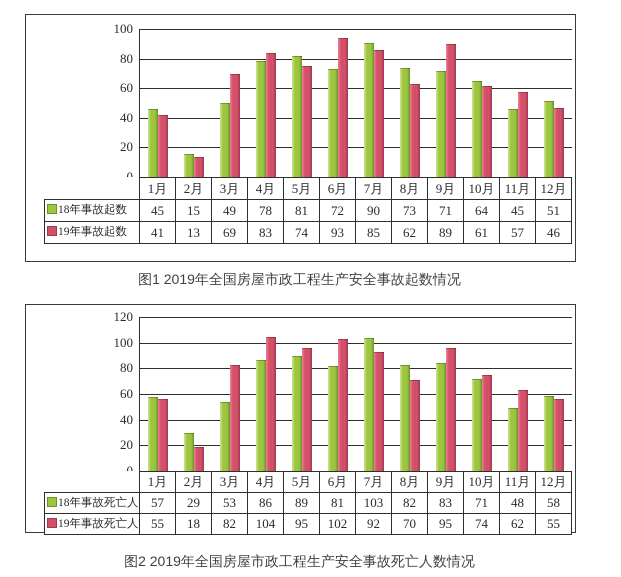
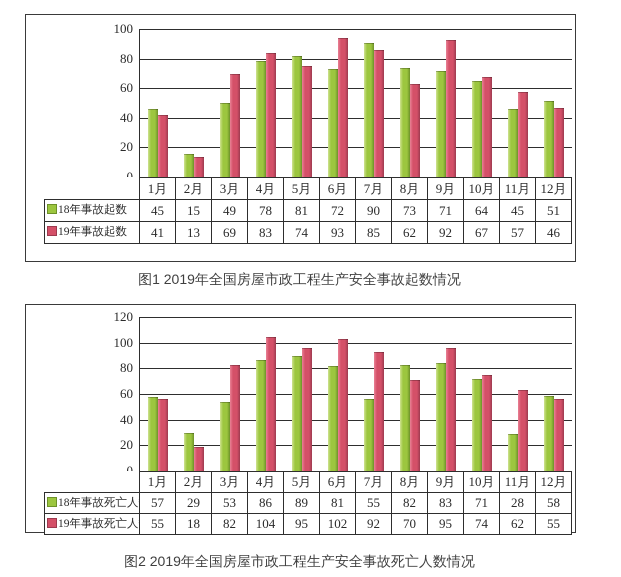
图1 2019年全国房屋市政工程生产安全事故起数情况/19年事故起数/9月: 89 -> 92
图1 2019年全国房屋市政工程生产安全事故起数情况/19年事故起数/10月: 61 -> 67
图2 2019年全国房屋市政工程生产安全事故死亡人数情况/18年事故死亡人数/7月: 103 -> 55
图2 2019年全国房屋市政工程生产安全事故死亡人数情况/18年事故死亡人数/11月: 48 -> 28
